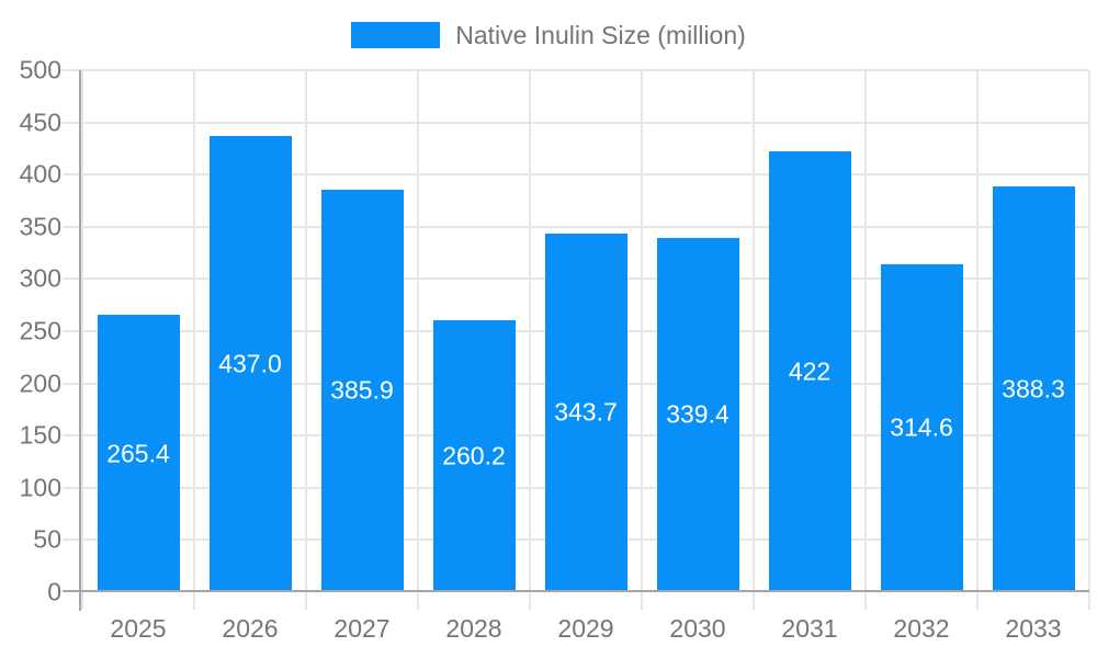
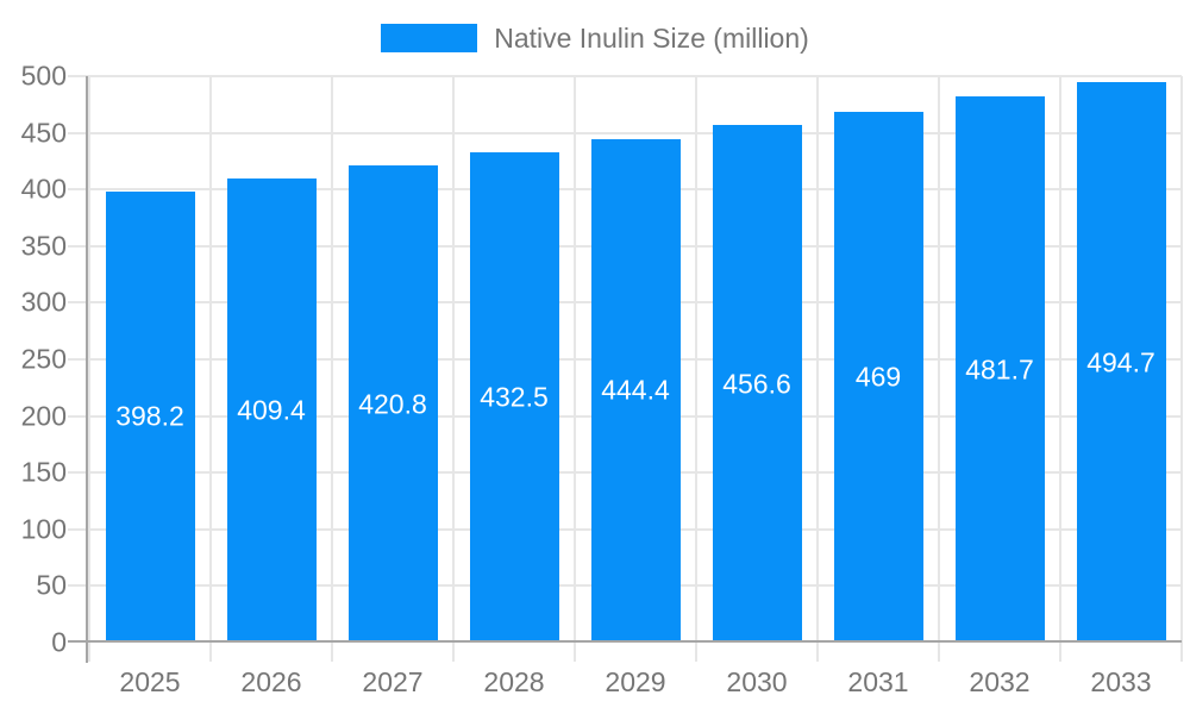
2025: 265.4 -> 398.2
2026: 437.0 -> 409.4
2027: 385.9 -> 420.8
2028: 260.2 -> 432.5
2029: 343.7 -> 444.4
2030: 339.4 -> 456.6
2031: 422 -> 469
2032: 314.6 -> 481.7
2033: 388.3 -> 494.7
